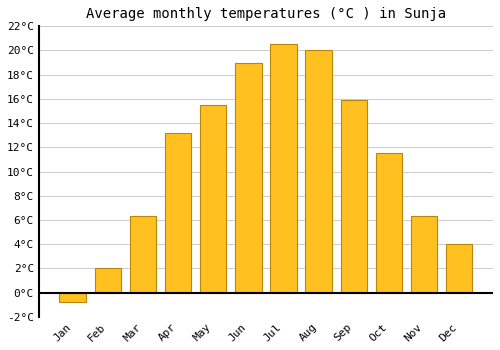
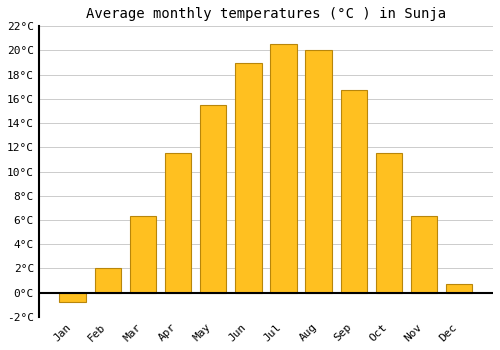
Apr: 13.2°C -> 11.5°C
Sep: 15.9°C -> 16.7°C
Dec: 4.0°C -> 0.7°C
